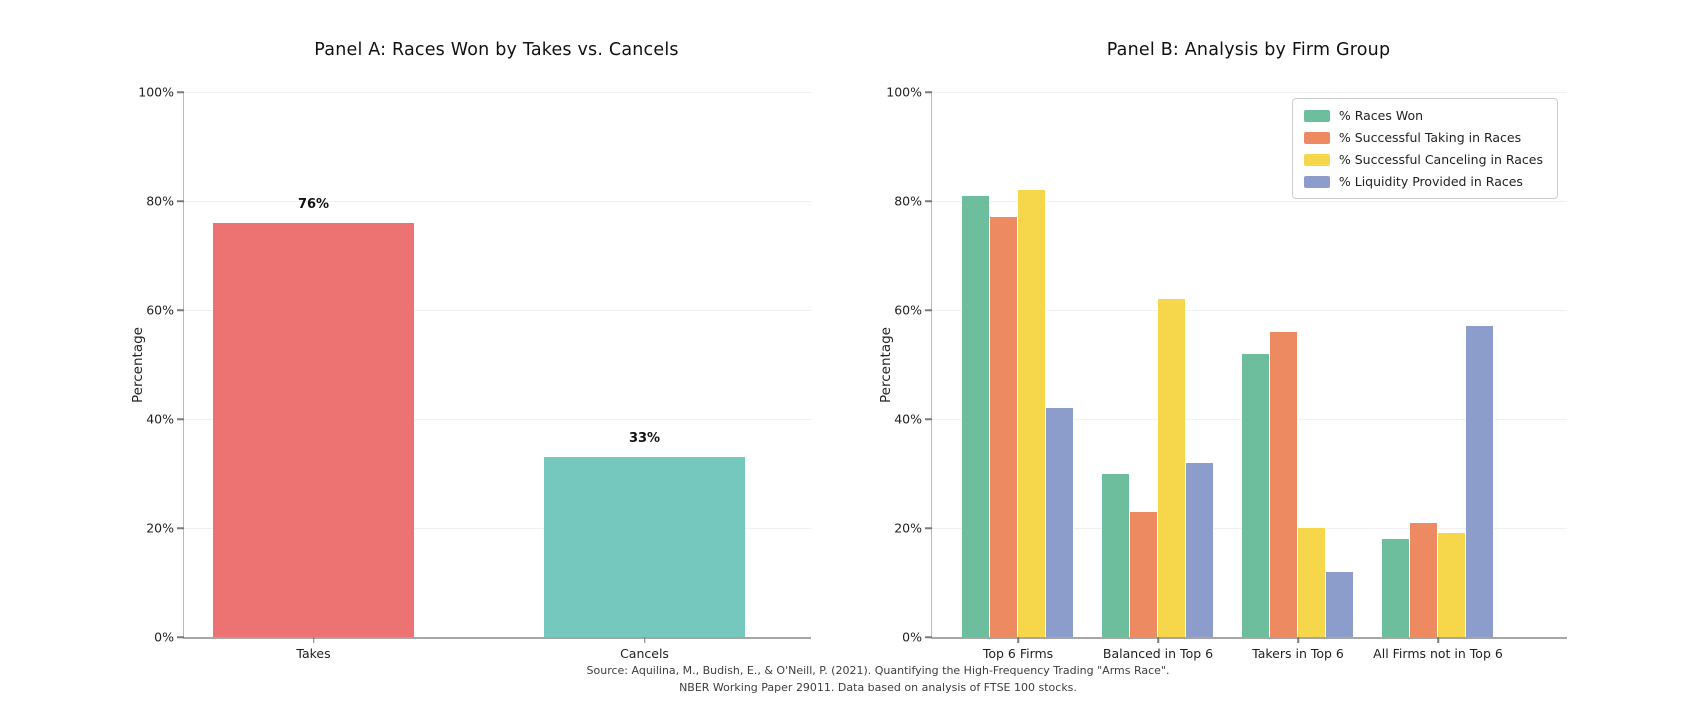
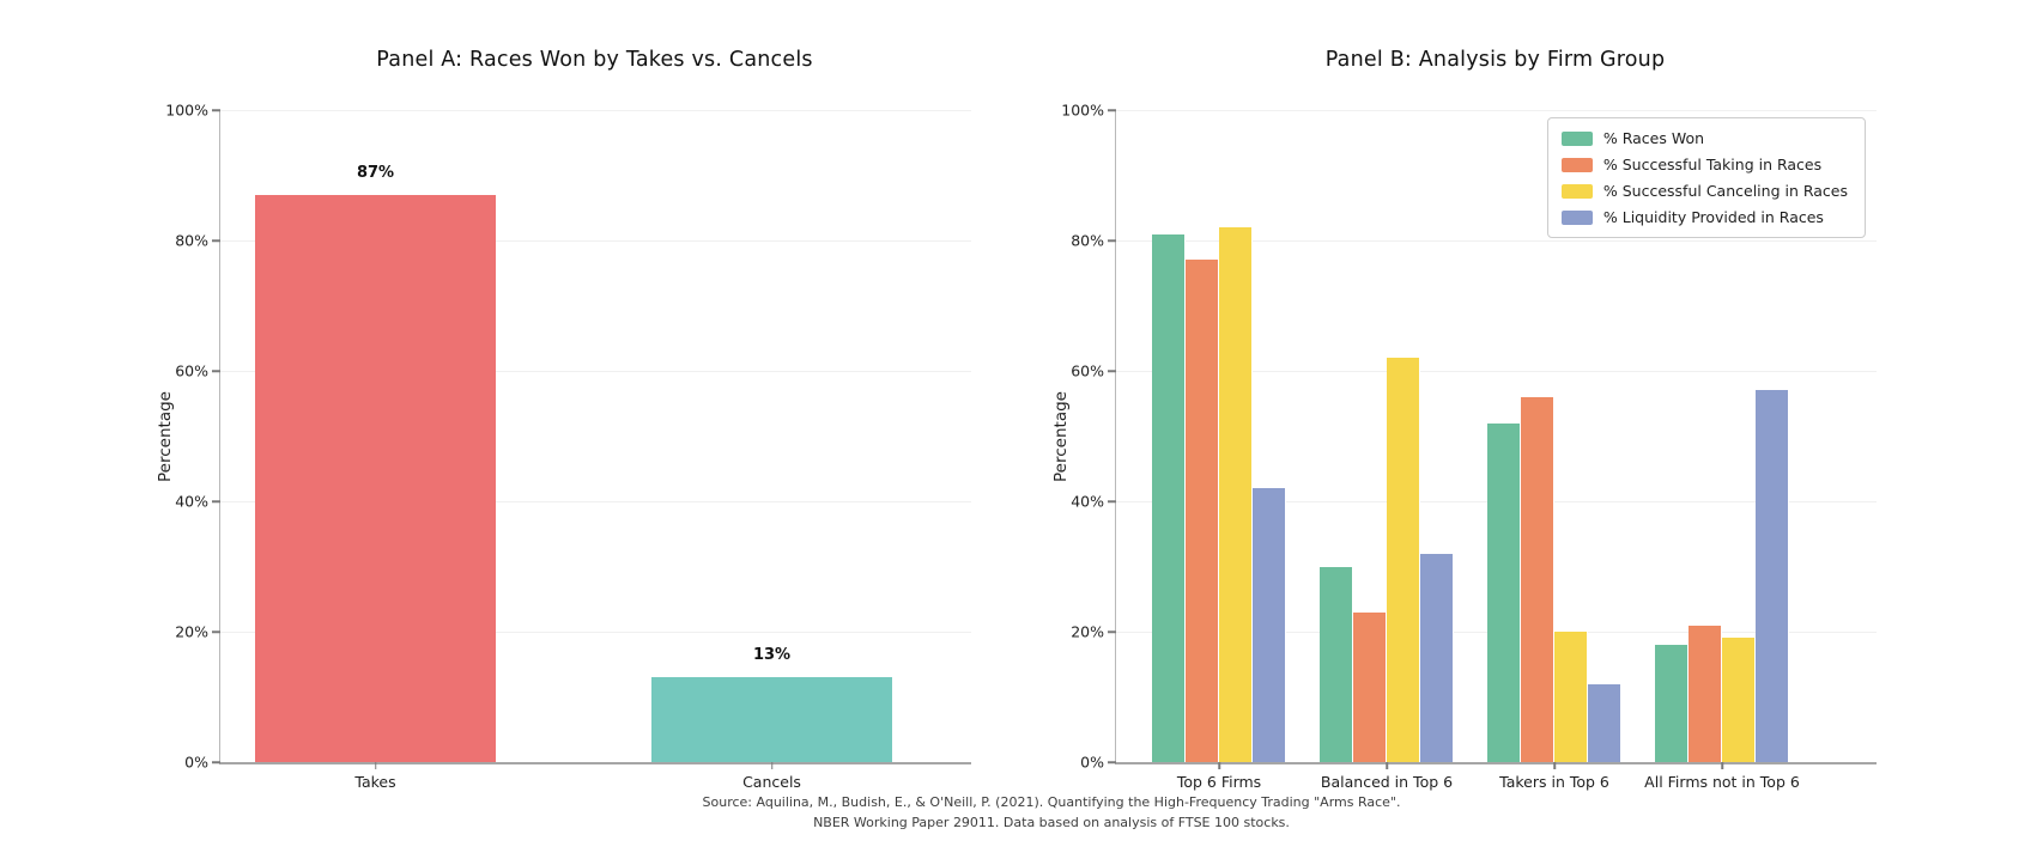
Panel A: Races Won by Takes vs. Cancels/Takes: 76% -> 87%
Panel A: Races Won by Takes vs. Cancels/Cancels: 33% -> 13%
